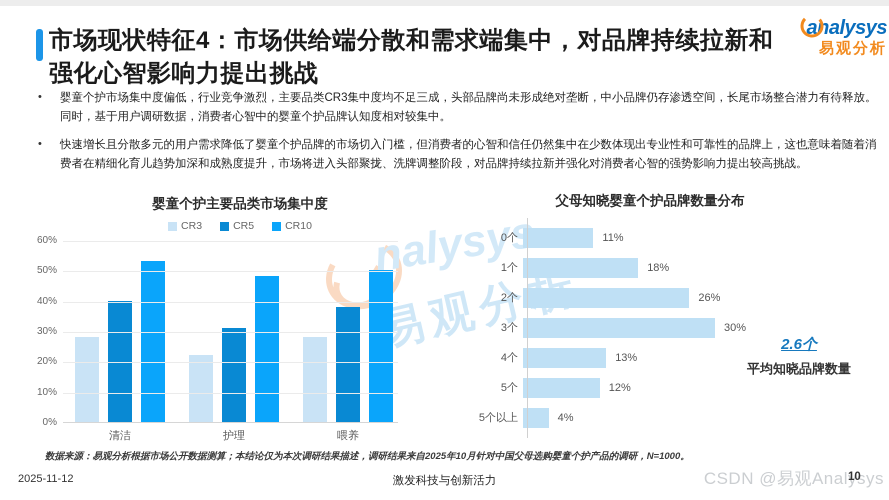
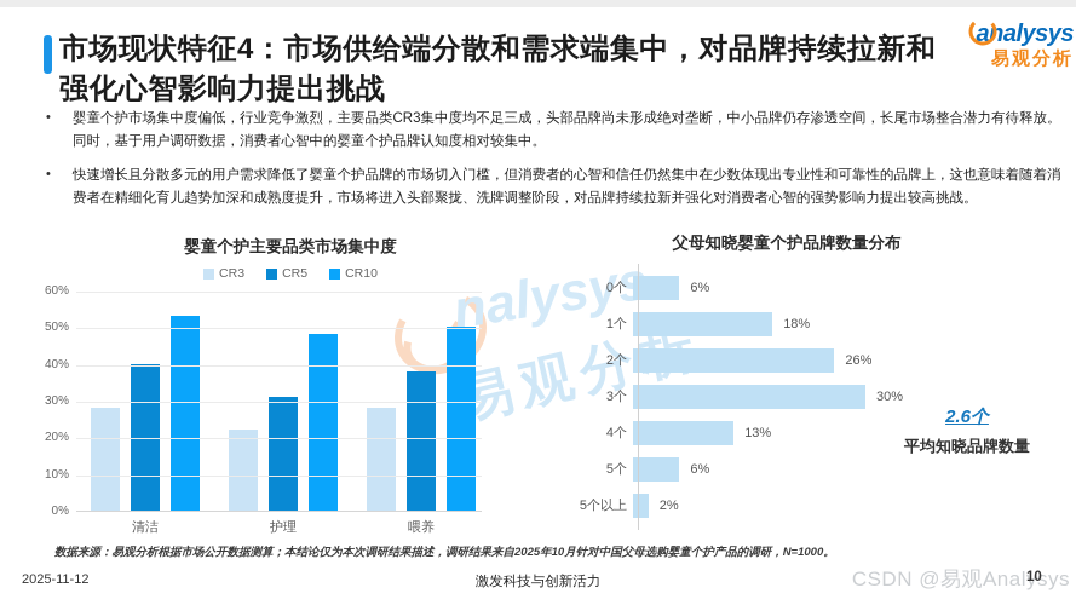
父母知晓婴童个护品牌数量分布/0个: 11% -> 6%
父母知晓婴童个护品牌数量分布/5个: 12% -> 6%
父母知晓婴童个护品牌数量分布/5个以上: 4% -> 2%
